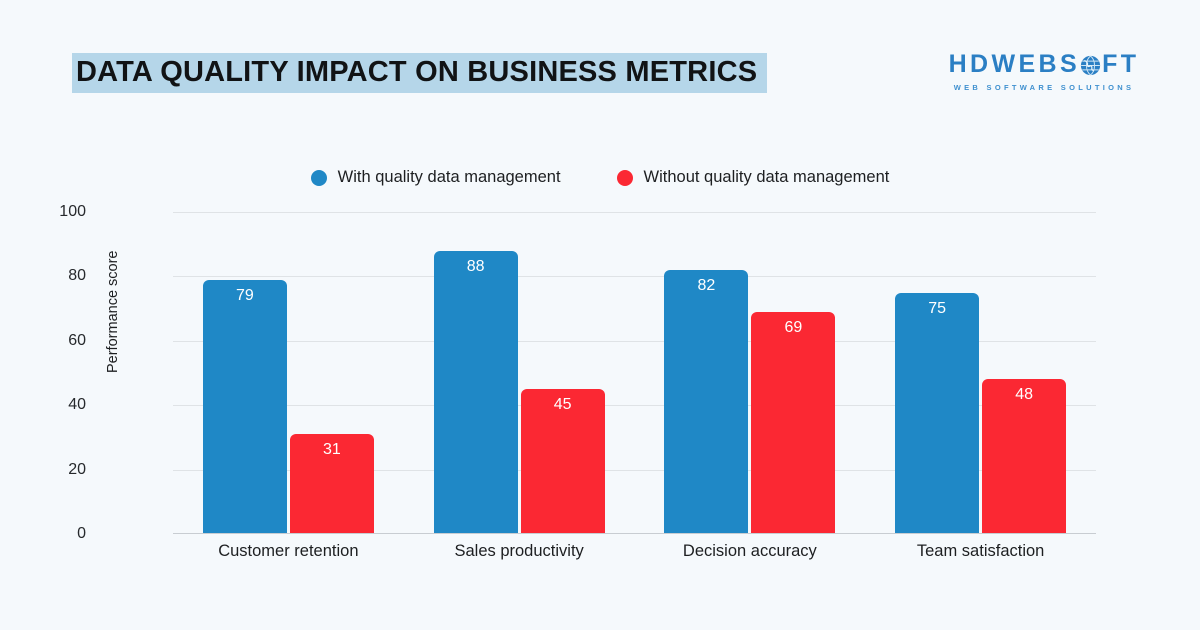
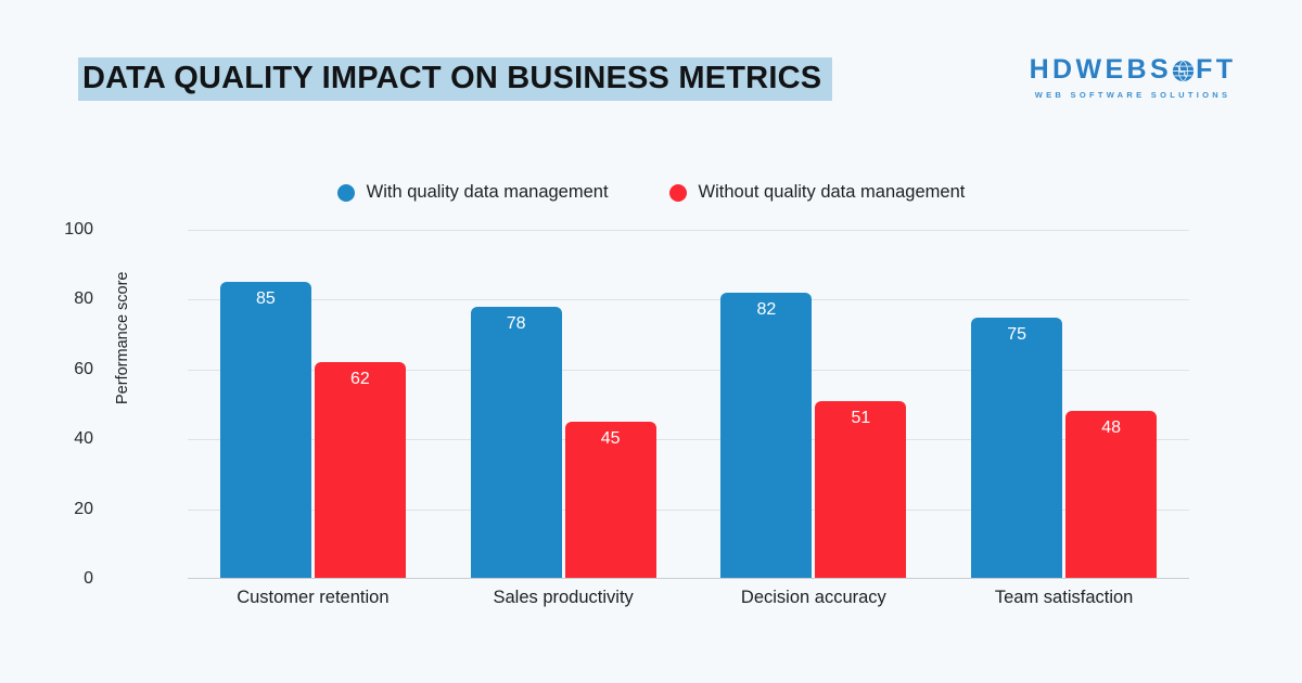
With quality data management/Customer retention: 79 -> 85
Without quality data management/Customer retention: 31 -> 62
With quality data management/Sales productivity: 88 -> 78
Without quality data management/Decision accuracy: 69 -> 51
